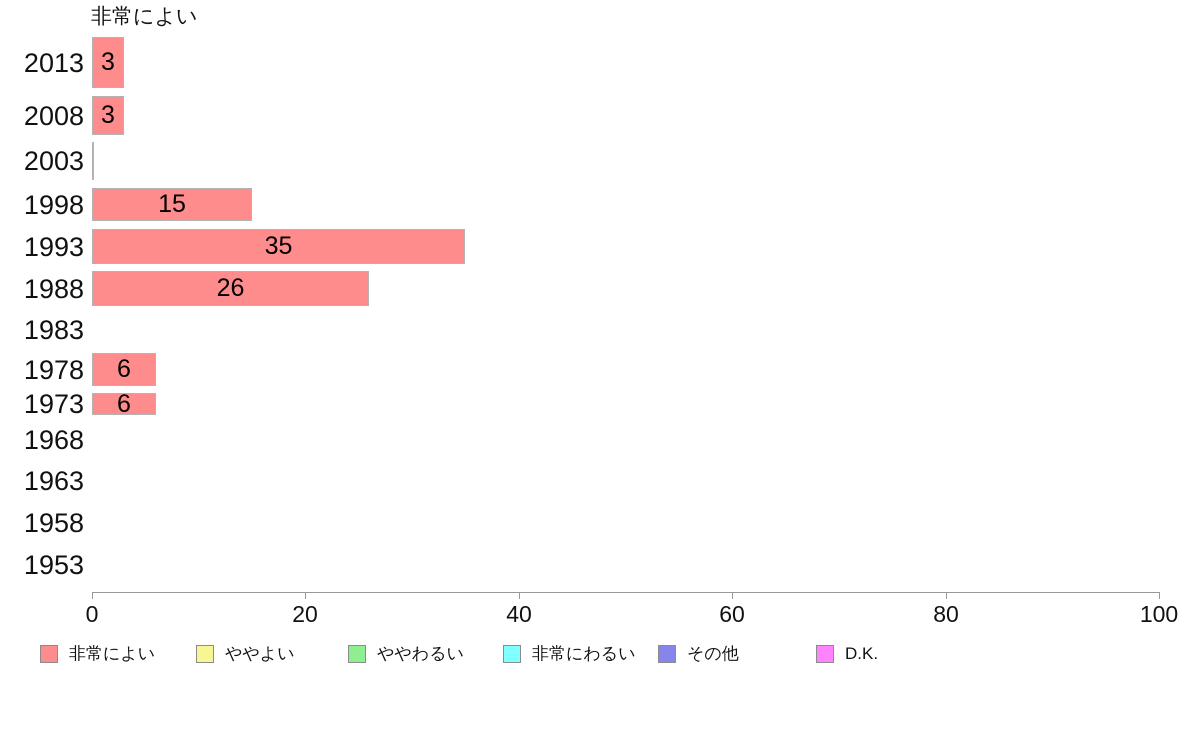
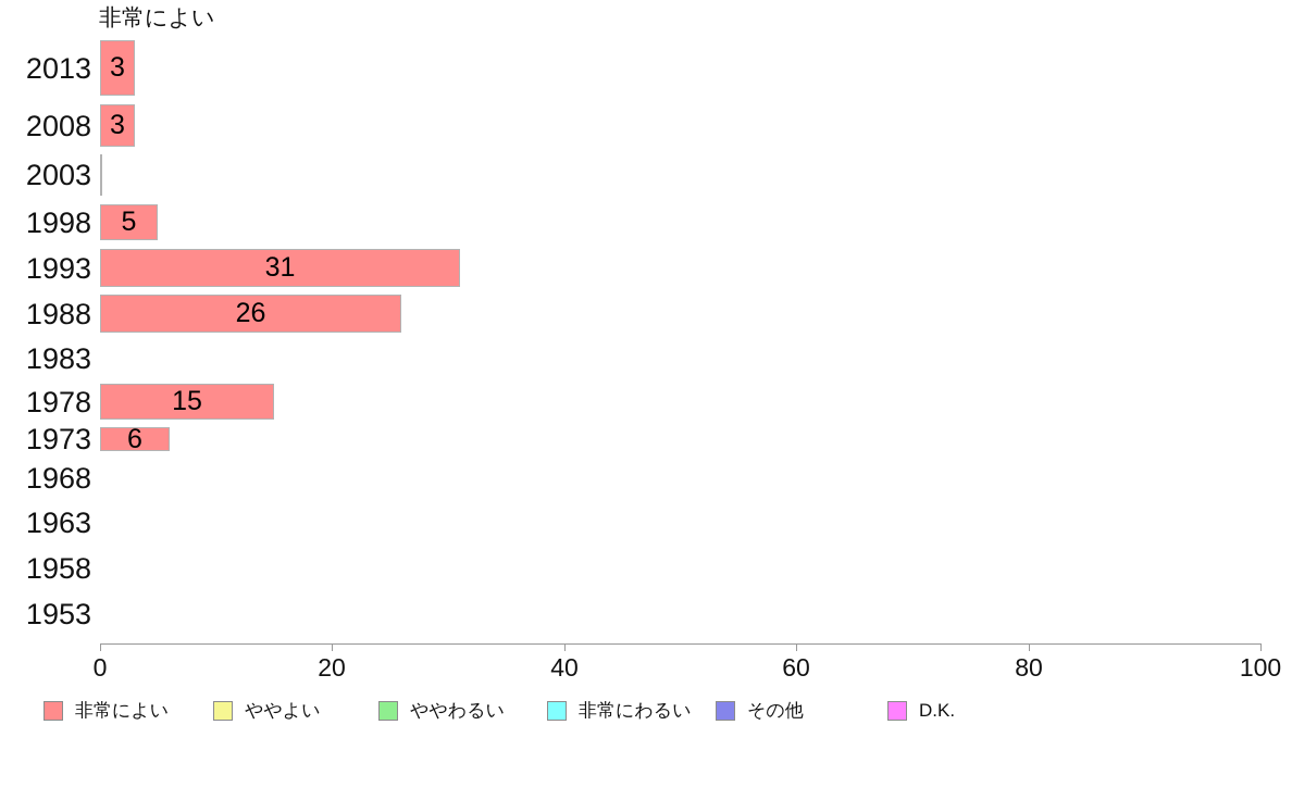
1998: 15 -> 5
1993: 35 -> 31
1978: 6 -> 15
